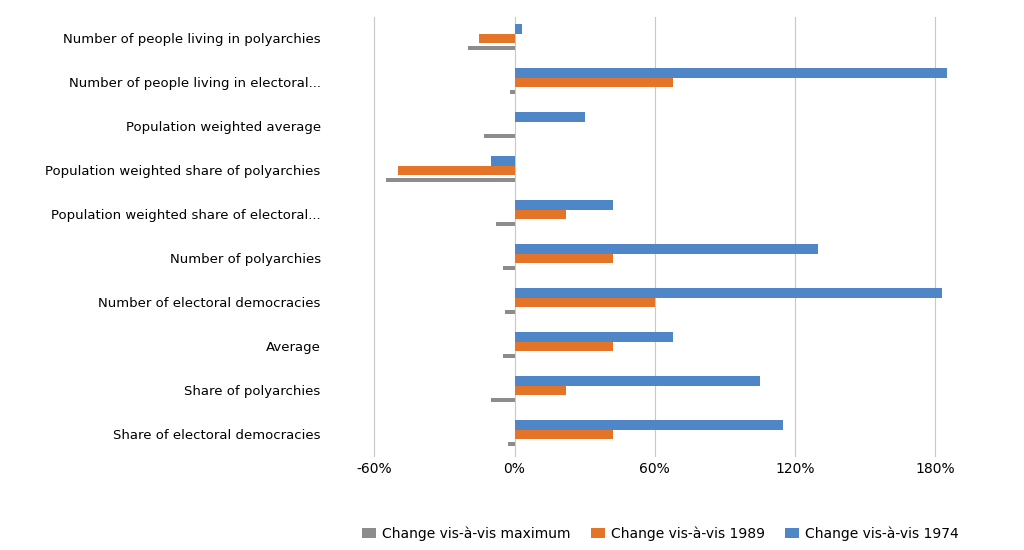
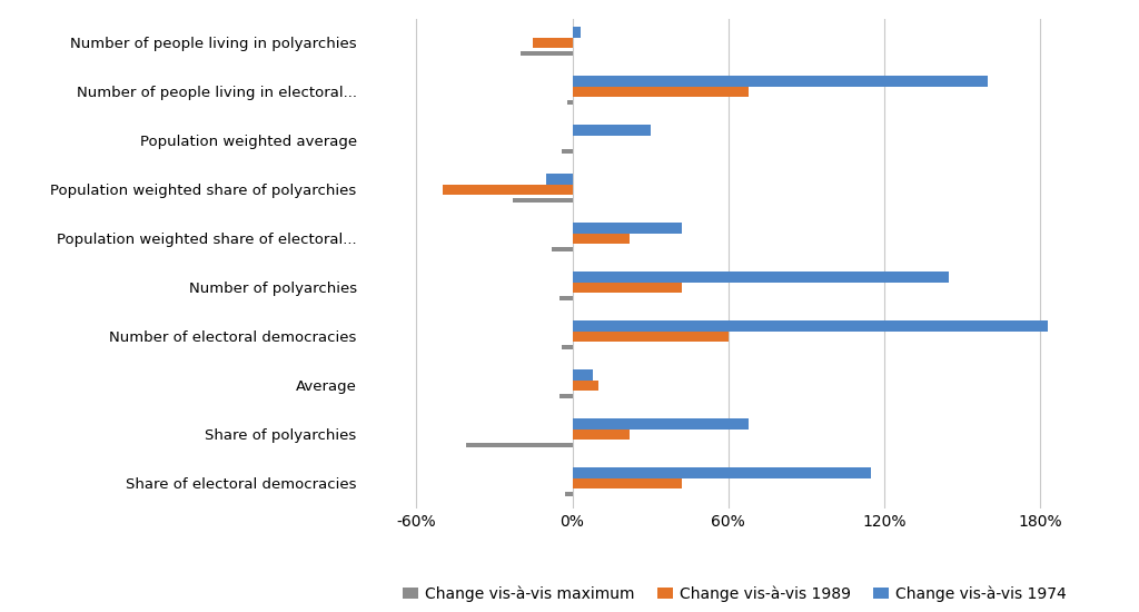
Change vis-à-vis 1974/Number of people living in electoral...: 185% -> 160%
Change vis-à-vis maximum/Population weighted average: -13% -> -4%
Change vis-à-vis maximum/Population weighted share of polyarchies: -55% -> -23%
Change vis-à-vis 1974/Number of polyarchies: 130% -> 145%
Change vis-à-vis 1974/Average: 68% -> 8%
Change vis-à-vis 1989/Average: 42% -> 10%
Change vis-à-vis 1974/Share of polyarchies: 105% -> 68%
Change vis-à-vis maximum/Share of polyarchies: -10% -> -41%
